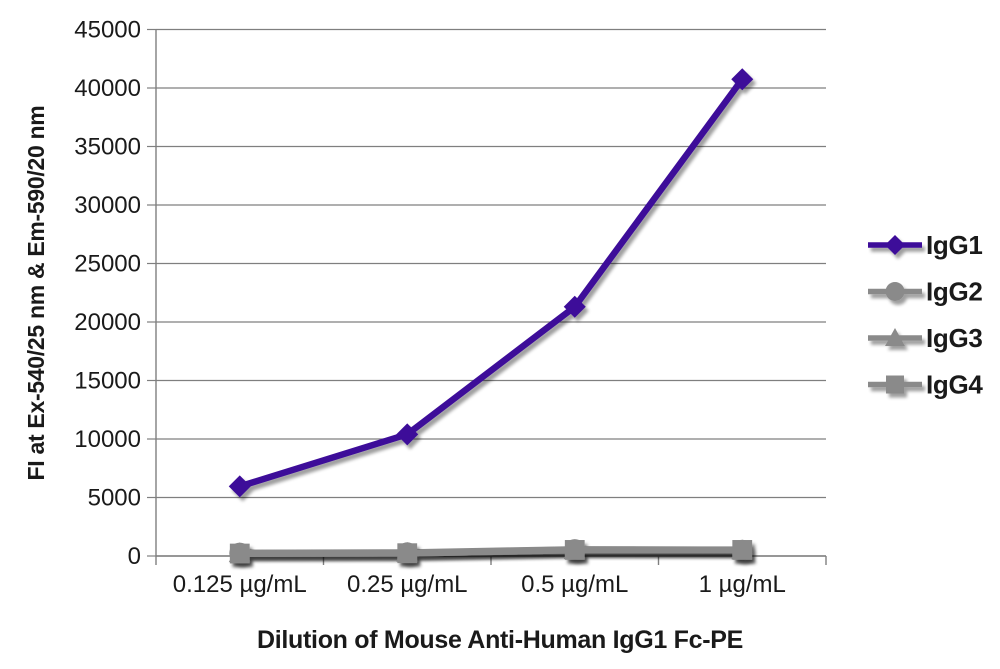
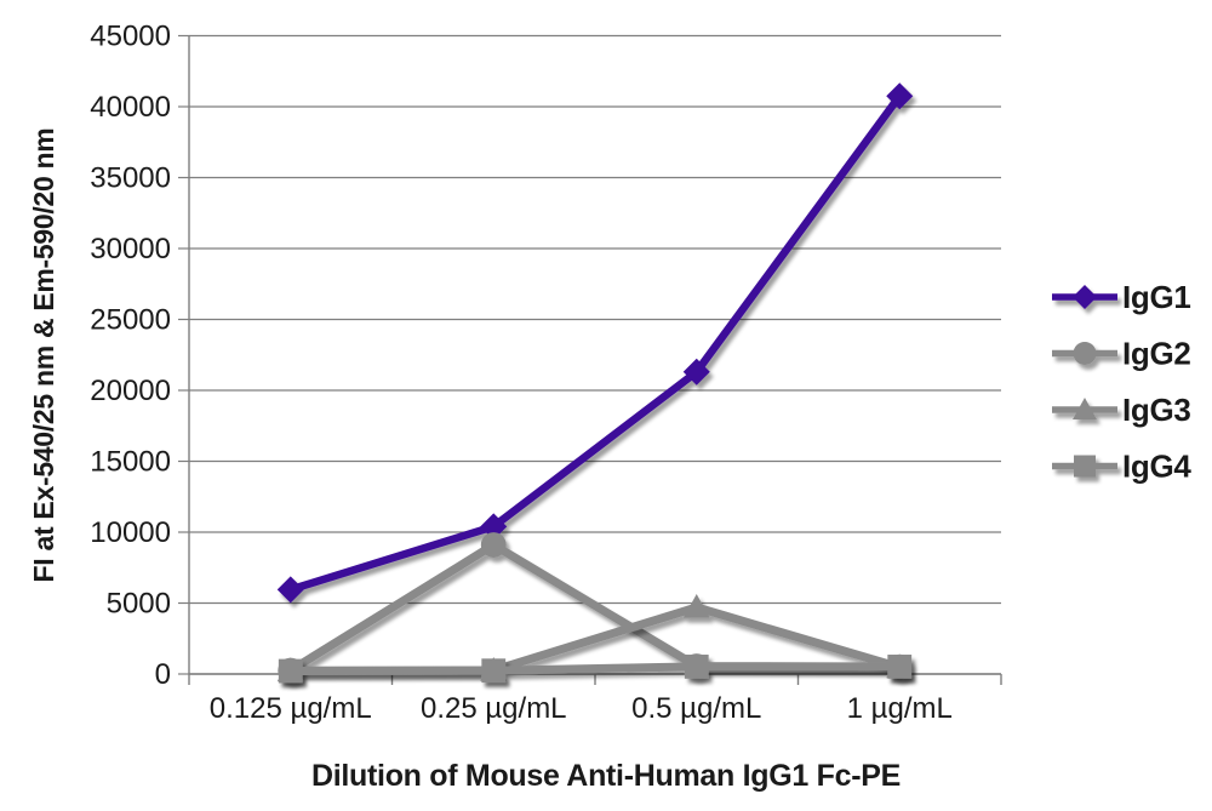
IgG2/0.25 µg/mL: 300 -> 9100
IgG3/0.5 µg/mL: 500 -> 4700
